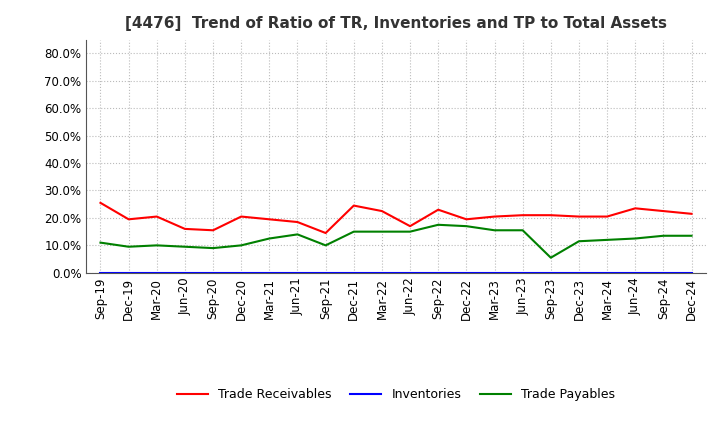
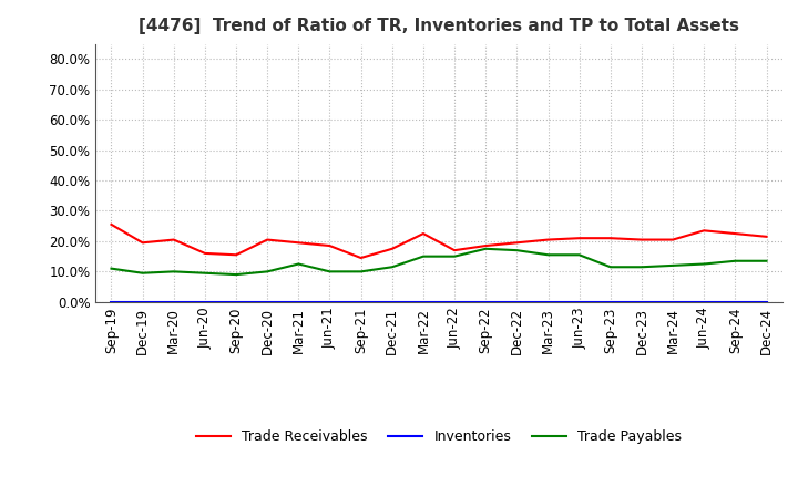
Trade Payables/Jun-21: 14.0% -> 10.0%
Trade Receivables/Dec-21: 24.5% -> 17.5%
Trade Payables/Dec-21: 15.0% -> 11.5%
Trade Receivables/Sep-22: 23.0% -> 18.5%
Trade Payables/Sep-23: 5.5% -> 11.5%
